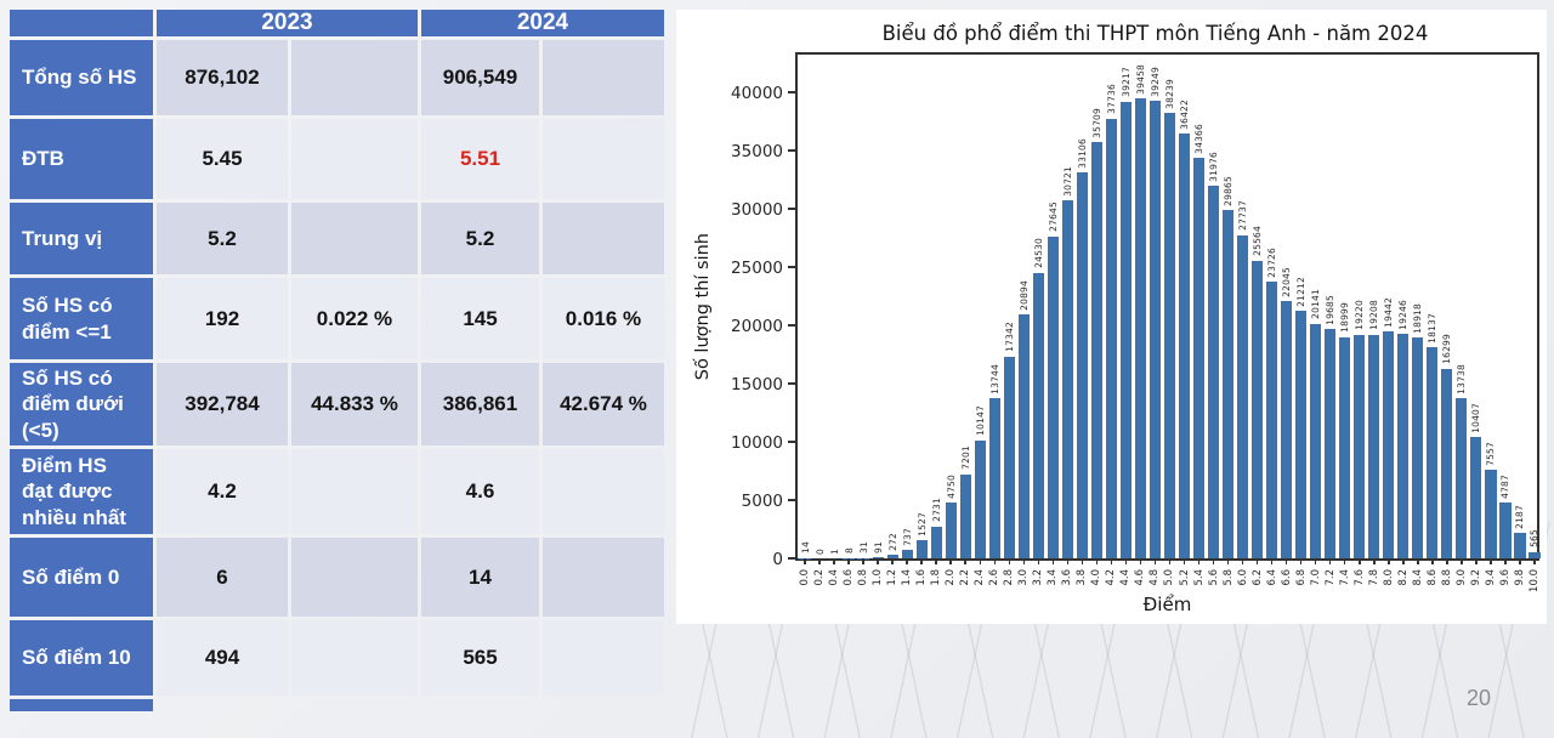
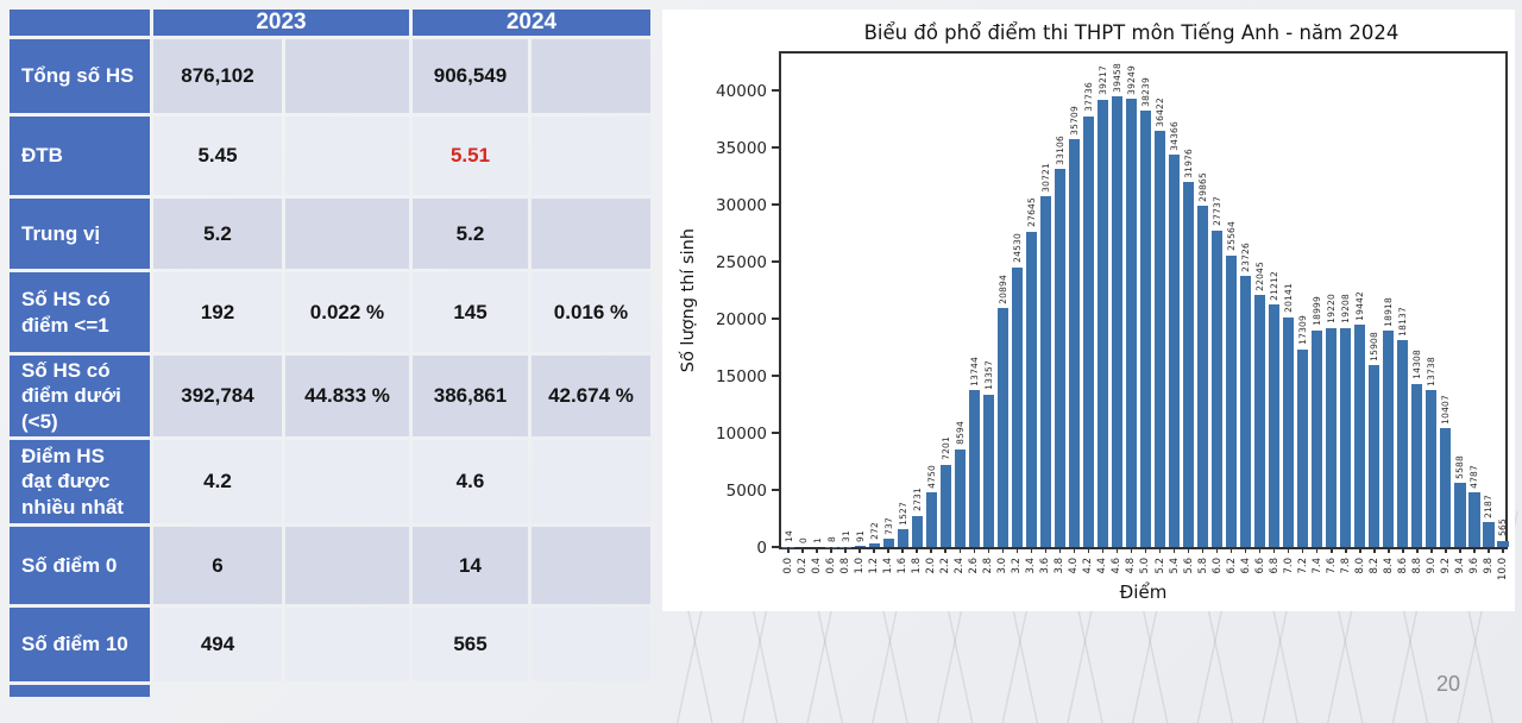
2.4: 10147 -> 8594
2.8: 17342 -> 13357
7.2: 19685 -> 17309
8.2: 19246 -> 15908
8.8: 16299 -> 14308
9.4: 7557 -> 5588
